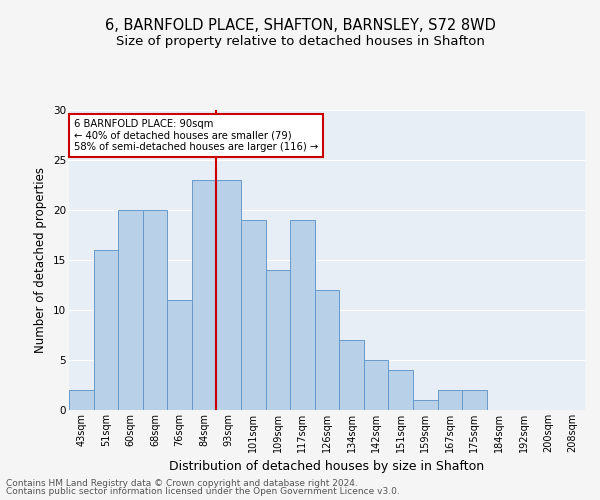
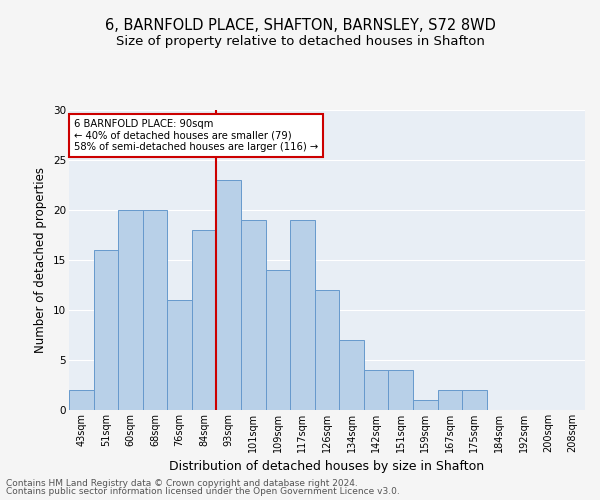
84sqm: 23 -> 18
142sqm: 5 -> 4
